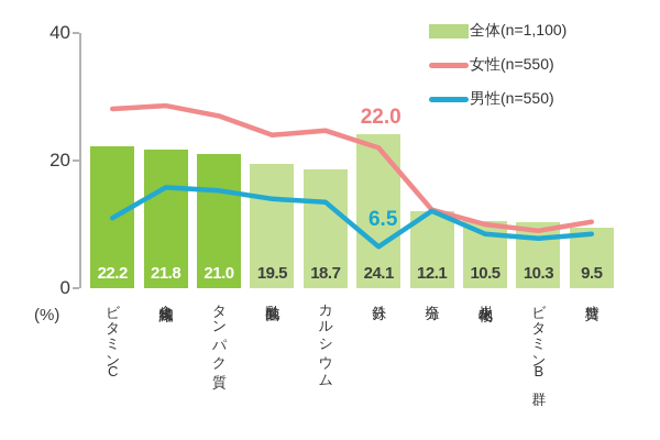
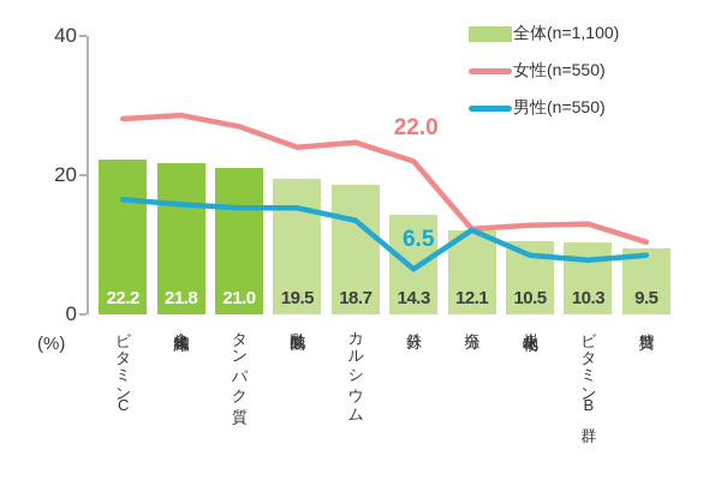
男性(n=550)/ビタミンC: 11 -> 16
男性(n=550)/乳酸菌: 14 -> 15
全体(n=1,100)/鉄分: 24.1 -> 14.3
女性(n=550)/炭水化物: 10 -> 13
女性(n=550)/ビタミンB群: 9 -> 13
